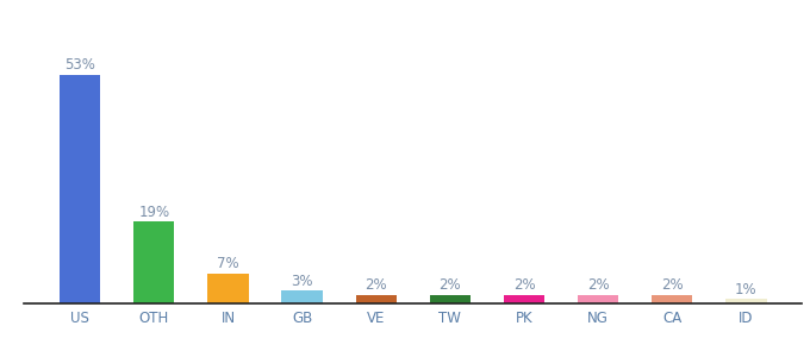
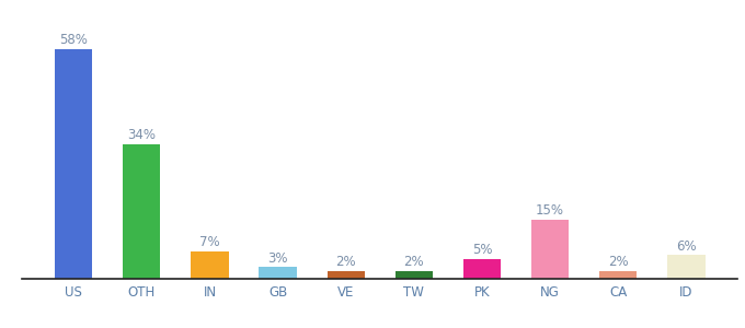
US: 53% -> 58%
OTH: 19% -> 34%
PK: 2% -> 5%
NG: 2% -> 15%
ID: 1% -> 6%
